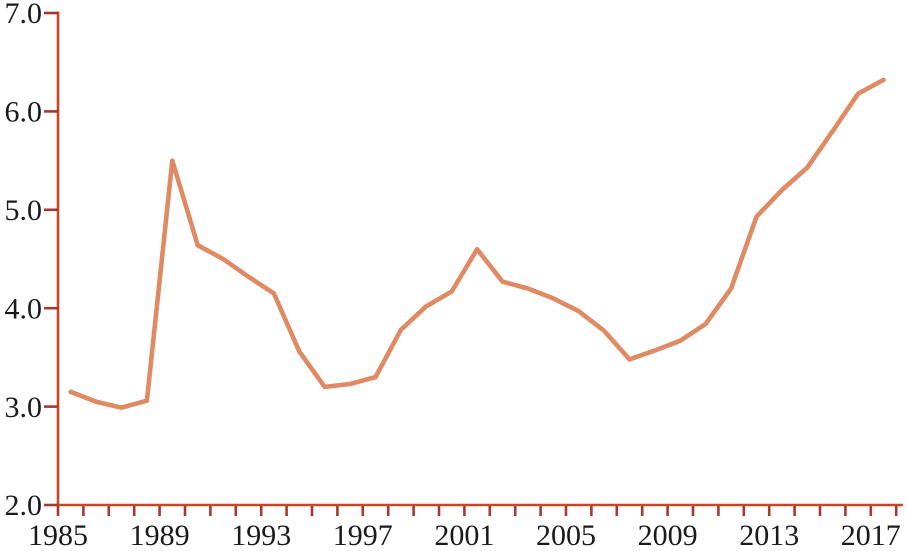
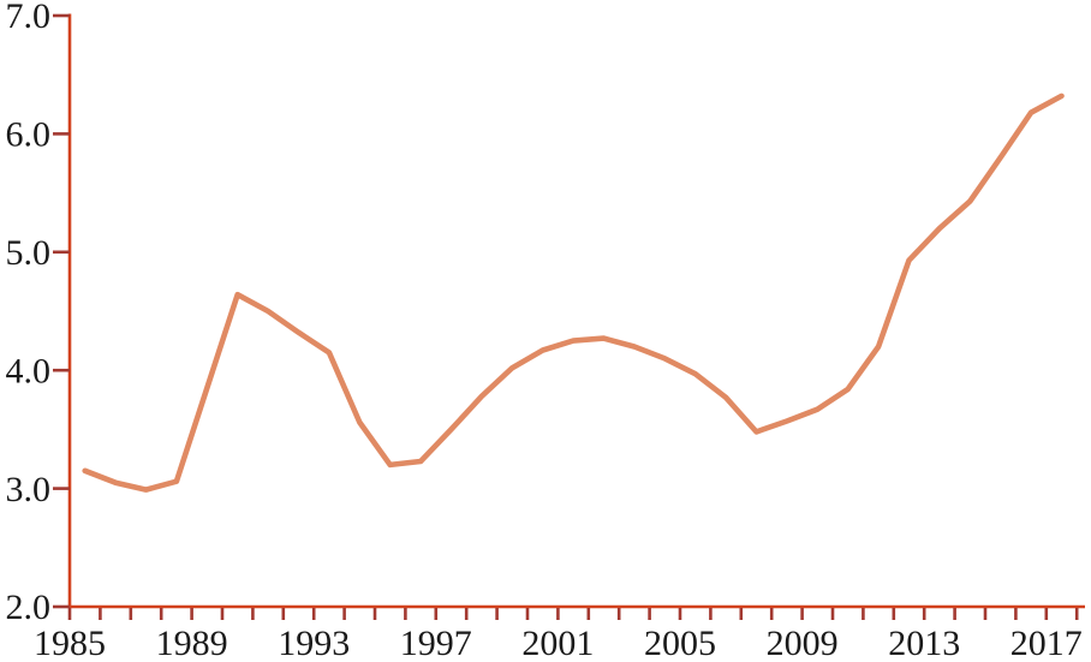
1989: 5.5 -> 3.9
1997: 3.3 -> 3.5
2001: 4.6 -> 4.2
